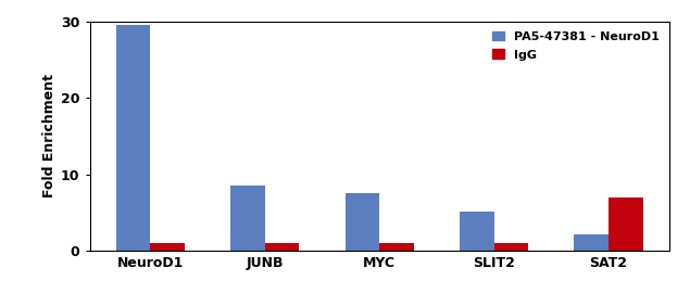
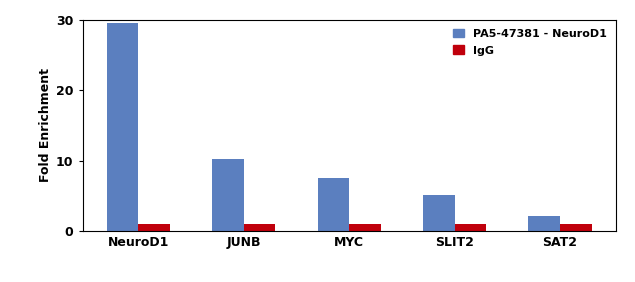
PA5-47381 - NeuroD1/JUNB: 8.6 -> 10.3
IgG/SAT2: 7 -> 1
